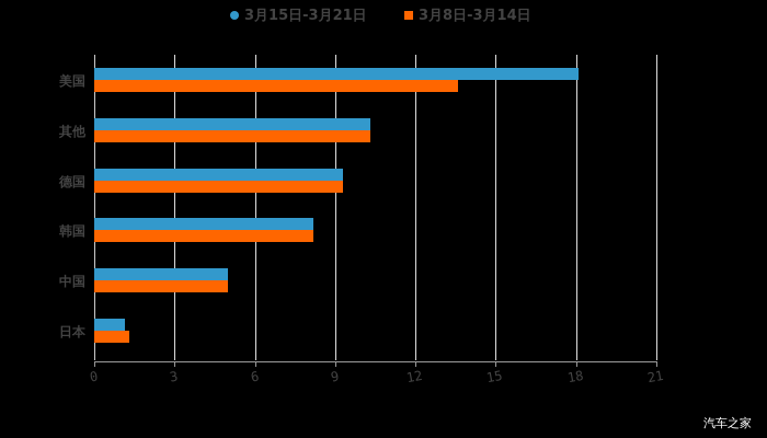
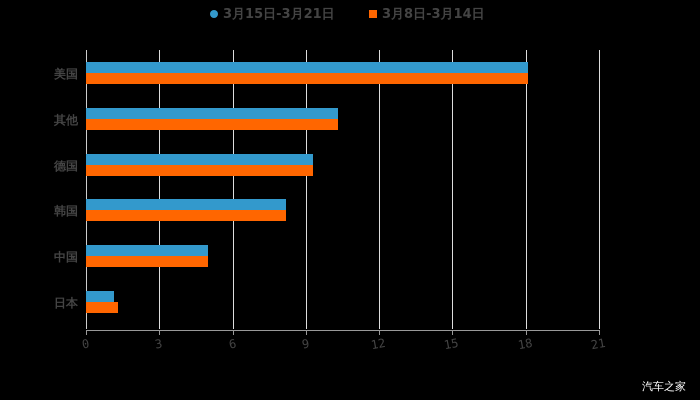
3月8日-3月14日/美国: 13.6 -> 18.1
